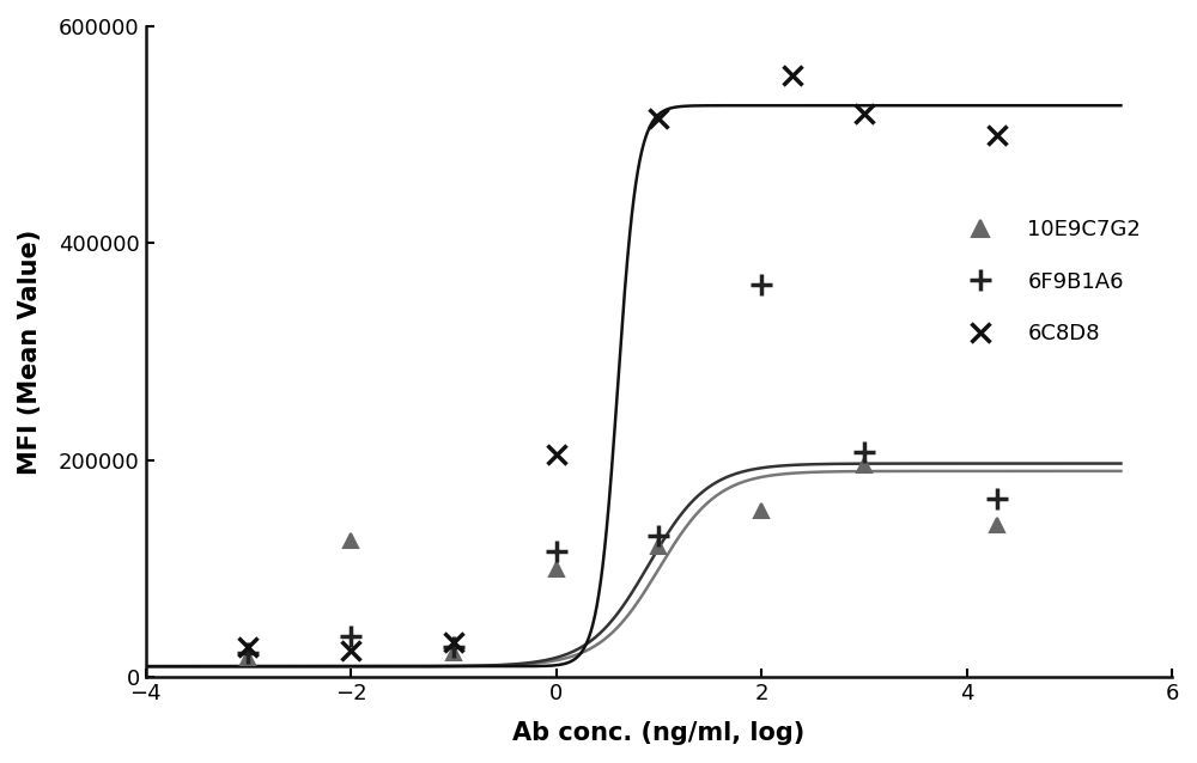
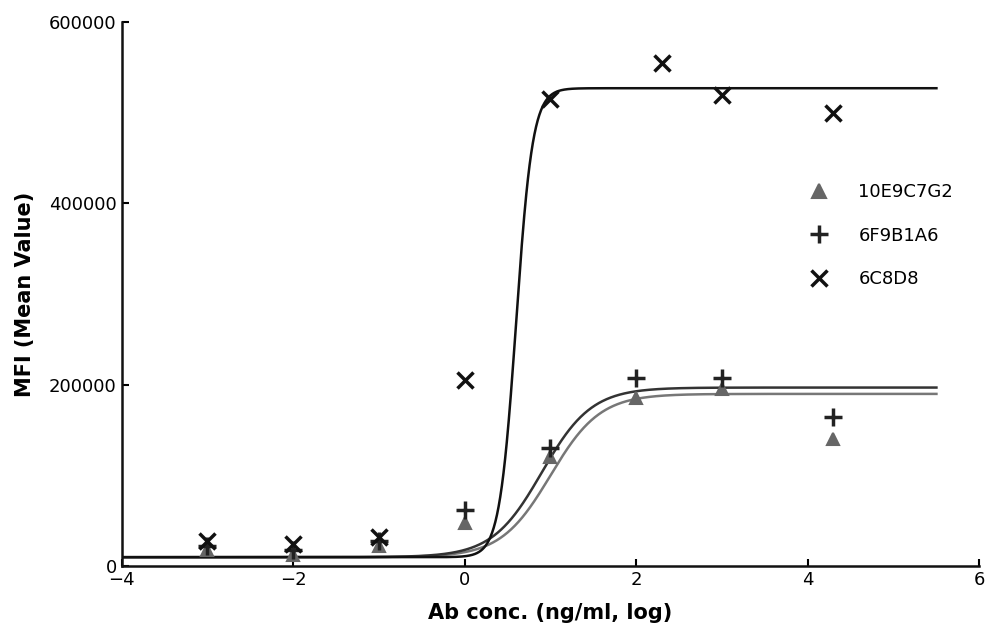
10E9C7G2/−2: 126000 -> 12000
6F9B1A6/−2: 38000 -> 18000
10E9C7G2/0: 100000 -> 48000
6F9B1A6/0: 116000 -> 62000
10E9C7G2/2: 154000 -> 185000
6F9B1A6/2: 362000 -> 207000
